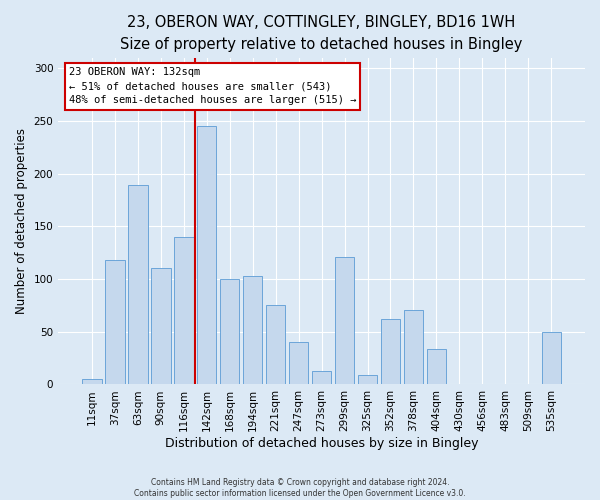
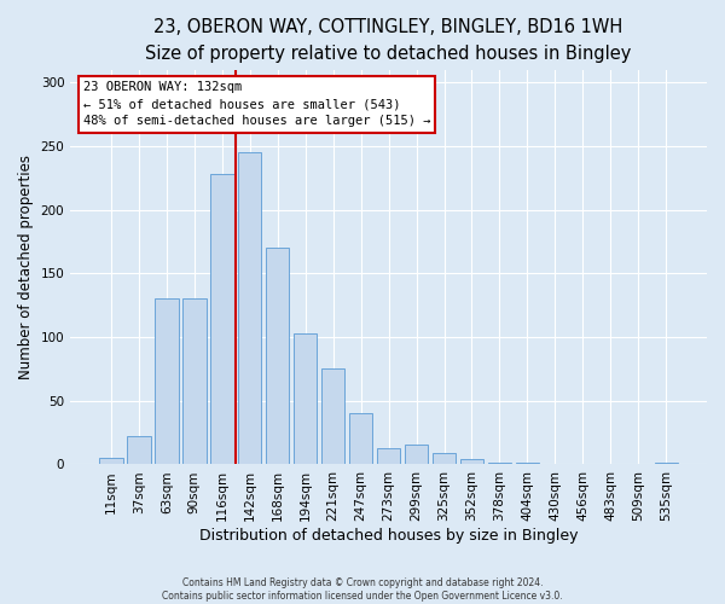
37sqm: 118 -> 22
63sqm: 189 -> 130
90sqm: 110 -> 130
116sqm: 140 -> 228
168sqm: 100 -> 170
299sqm: 121 -> 16
352sqm: 62 -> 4
378sqm: 71 -> 1
404sqm: 34 -> 1
535sqm: 50 -> 1
